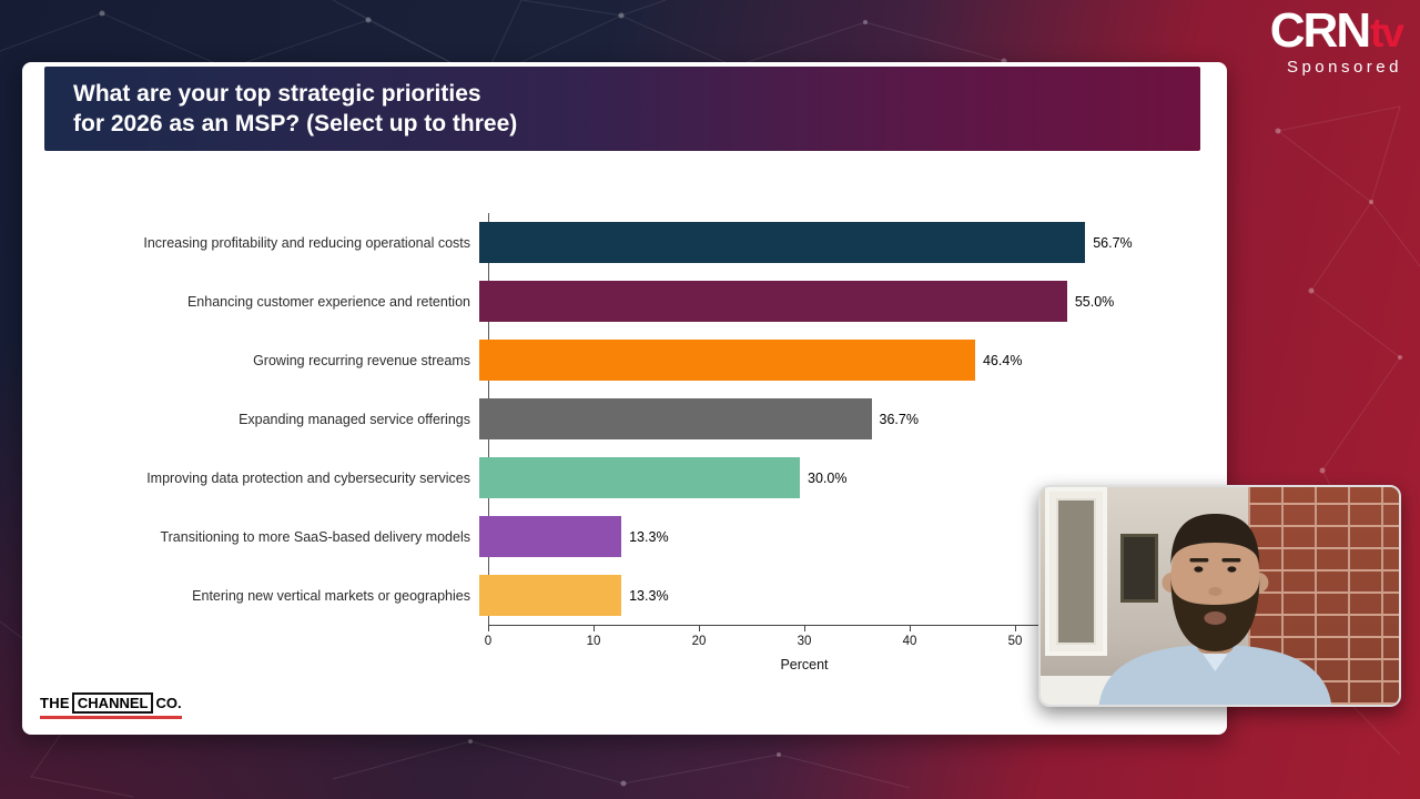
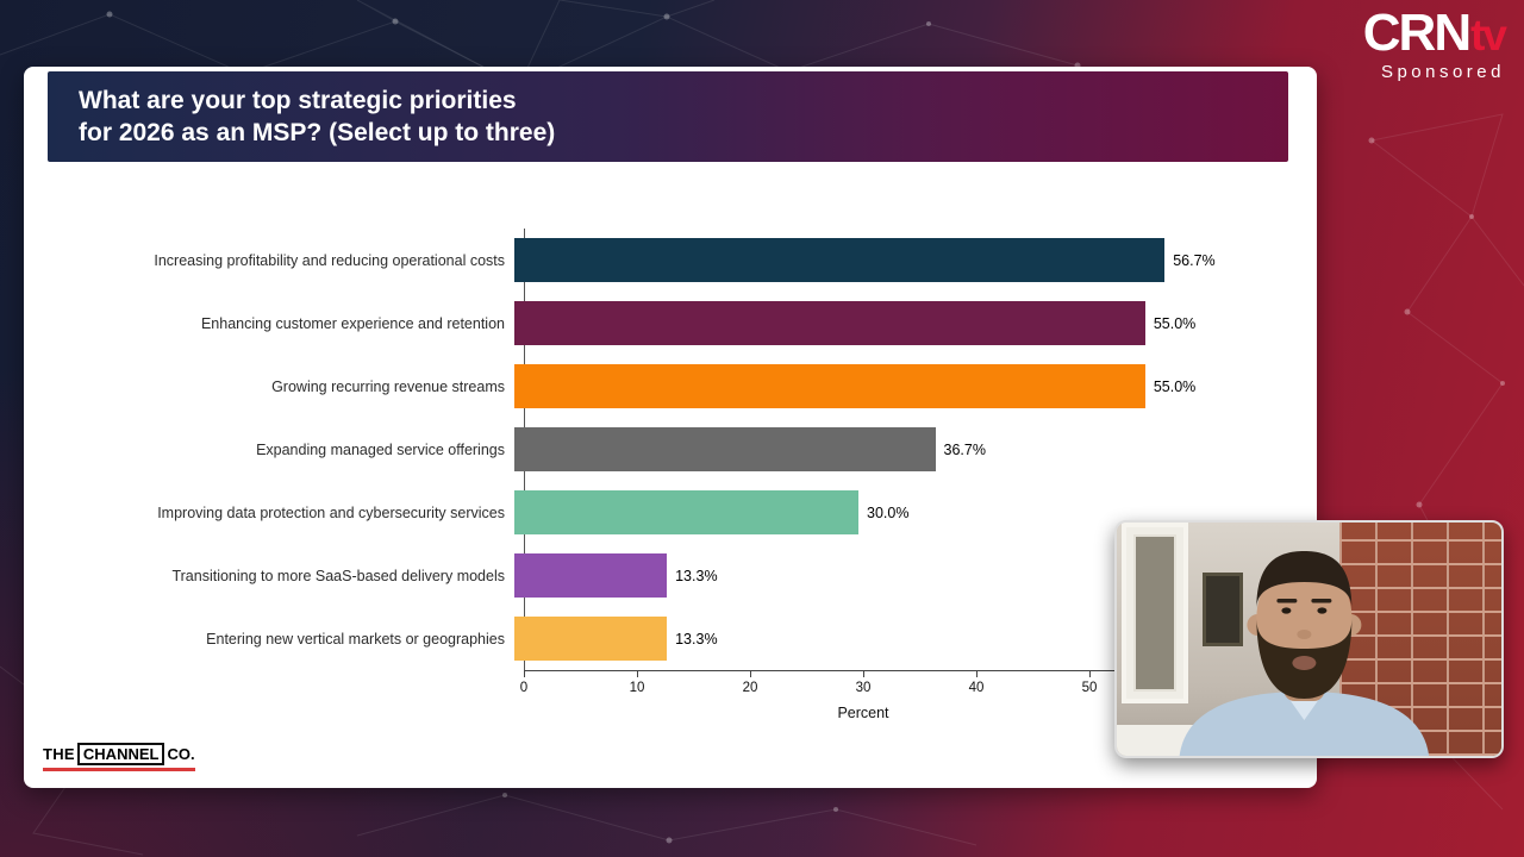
Growing recurring revenue streams: 46.4% -> 55.0%
